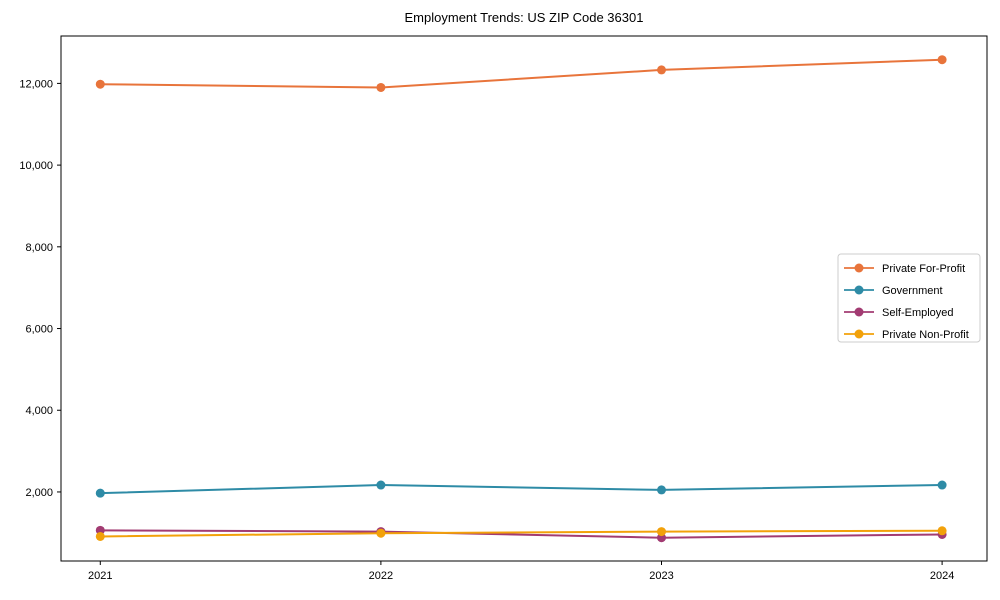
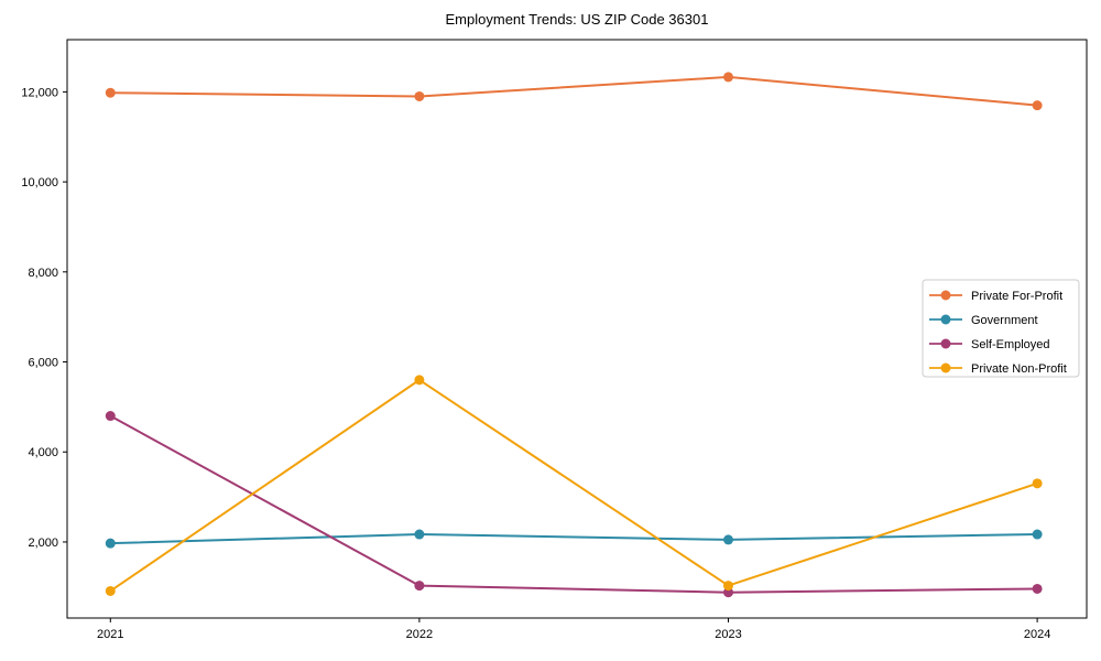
Self-Employed/2021: 1100 -> 4800
Private Non-Profit/2022: 1000 -> 5600
Private For-Profit/2024: 12600 -> 11700
Private Non-Profit/2024: 1000 -> 3300
